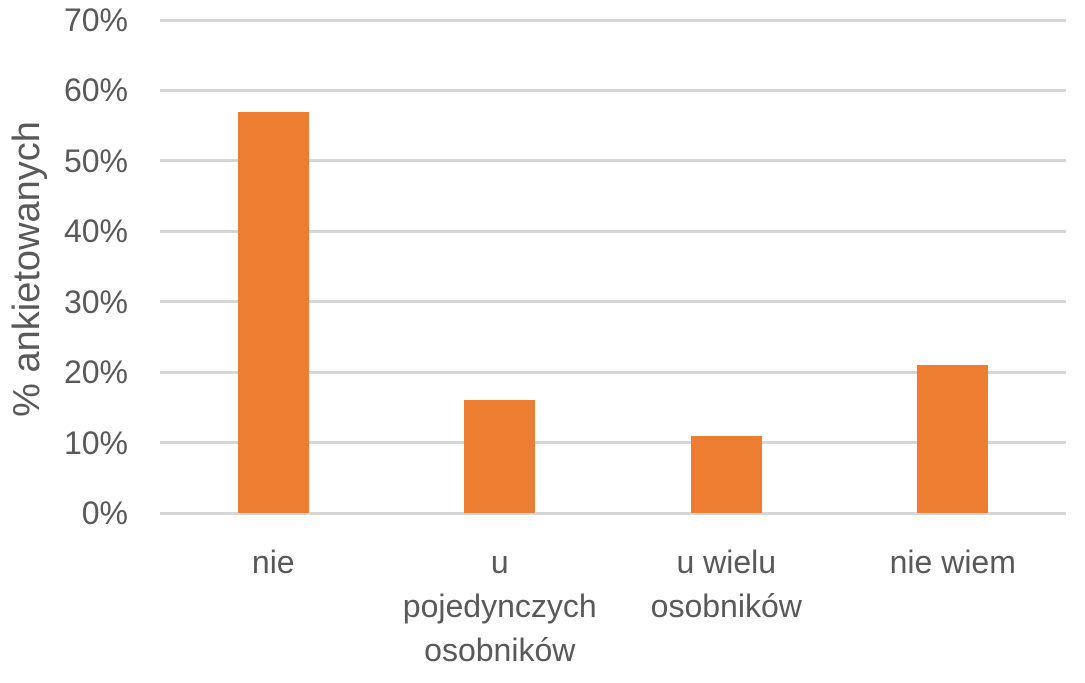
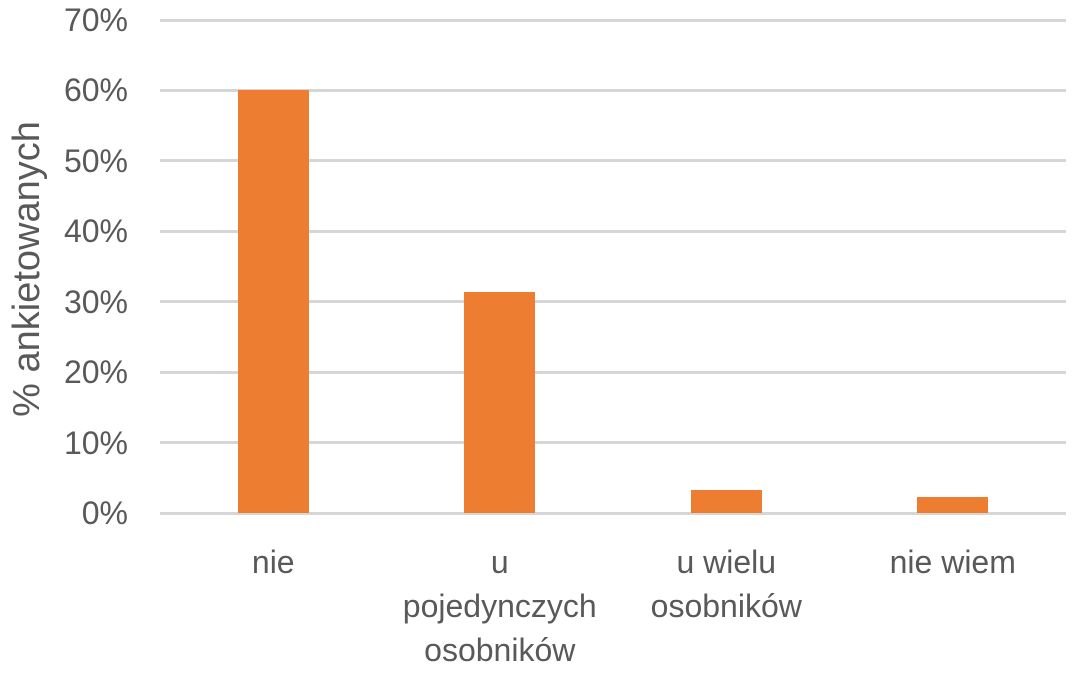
nie: 57% -> 60%
u pojedynczych osobników: 16% -> 31%
u wielu osobników: 11% -> 3%
nie wiem: 21% -> 2%
